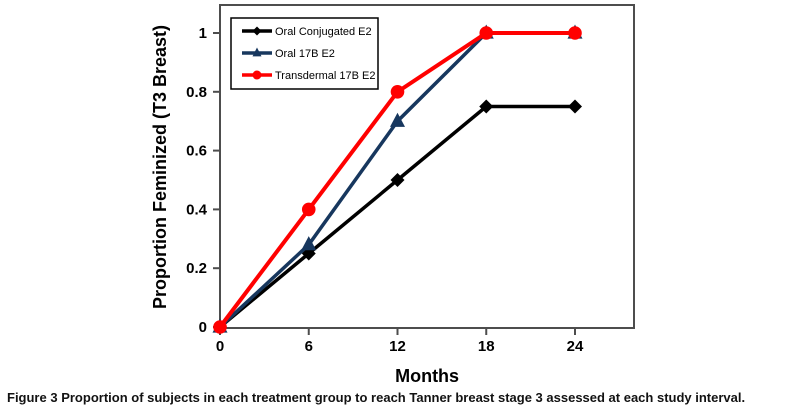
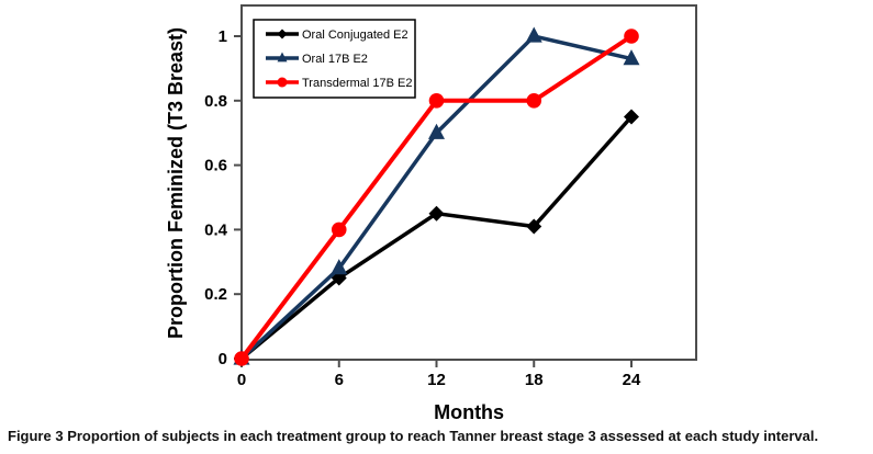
Oral Conjugated E2/12: 0.50 -> 0.45
Oral Conjugated E2/18: 0.75 -> 0.41
Transdermal 17B E2/18: 1.0 -> 0.8
Oral 17B E2/24: 1.00 -> 0.93
